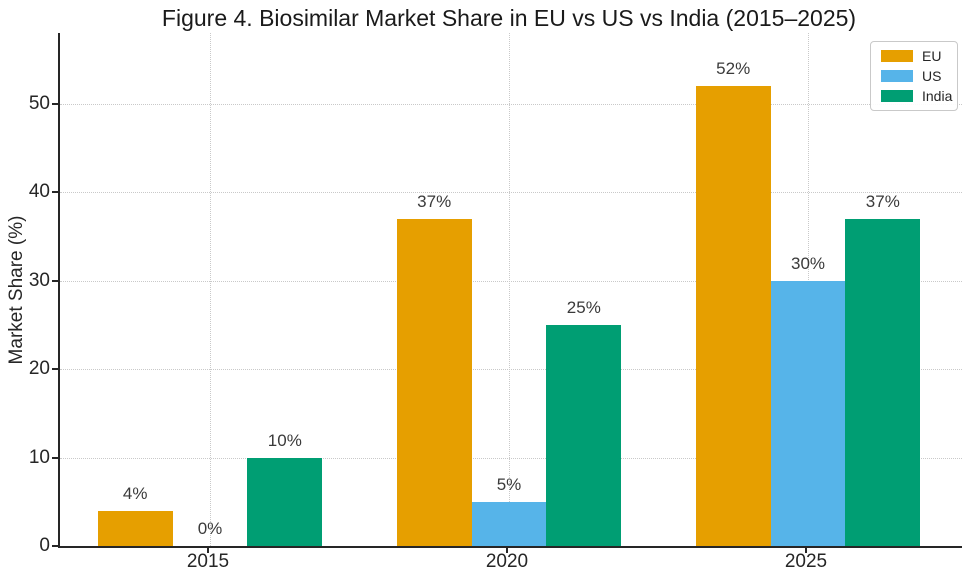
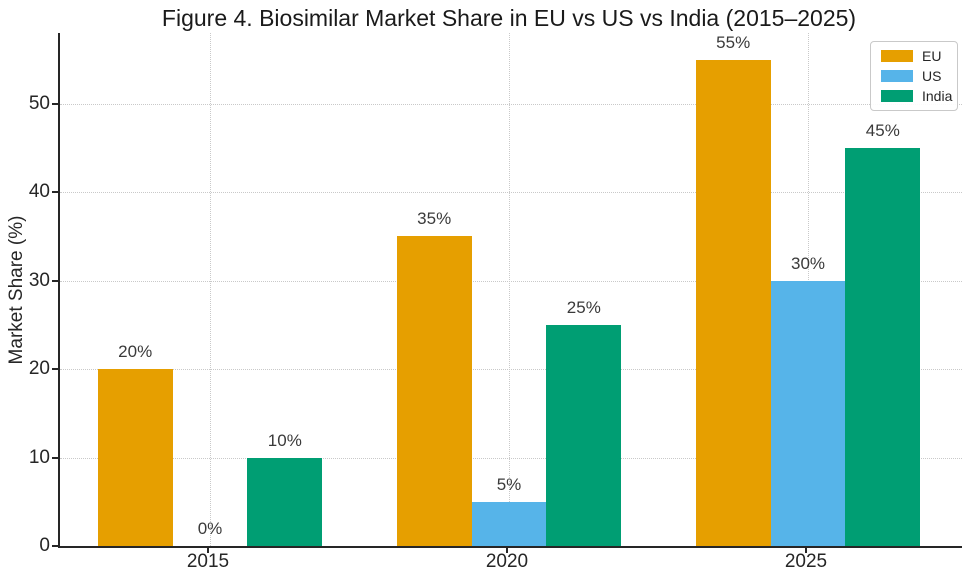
EU/2015: 4% -> 20%
EU/2020: 37% -> 35%
EU/2025: 52% -> 55%
India/2025: 37% -> 45%
